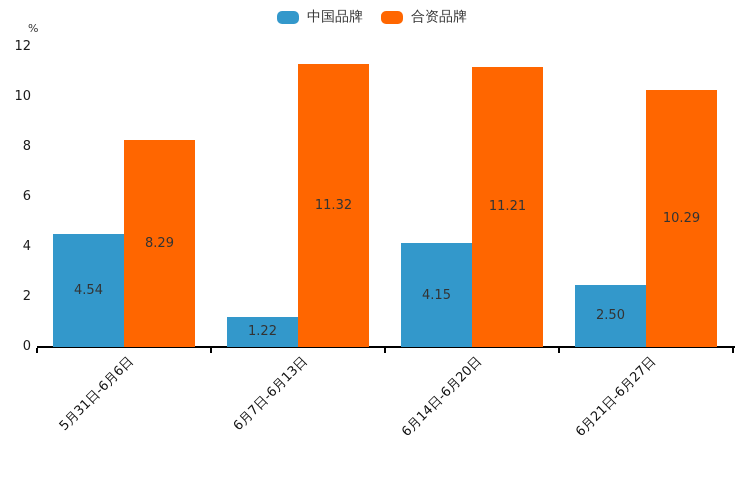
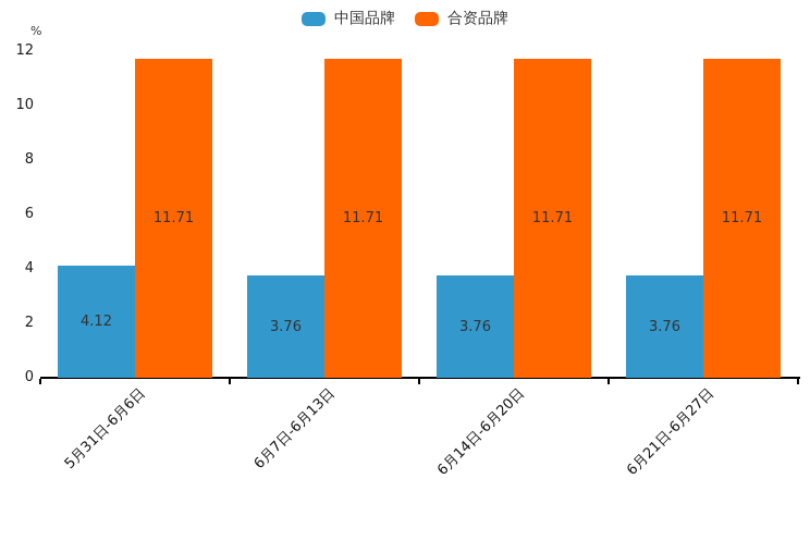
中国品牌/5月31日-6月6日: 4.54 -> 4.12
合资品牌/5月31日-6月6日: 8.29 -> 11.71
中国品牌/6月7日-6月13日: 1.22 -> 3.76
合资品牌/6月7日-6月13日: 11.32 -> 11.71
中国品牌/6月14日-6月20日: 4.15 -> 3.76
合资品牌/6月14日-6月20日: 11.21 -> 11.71
中国品牌/6月21日-6月27日: 2.50 -> 3.76
合资品牌/6月21日-6月27日: 10.29 -> 11.71
